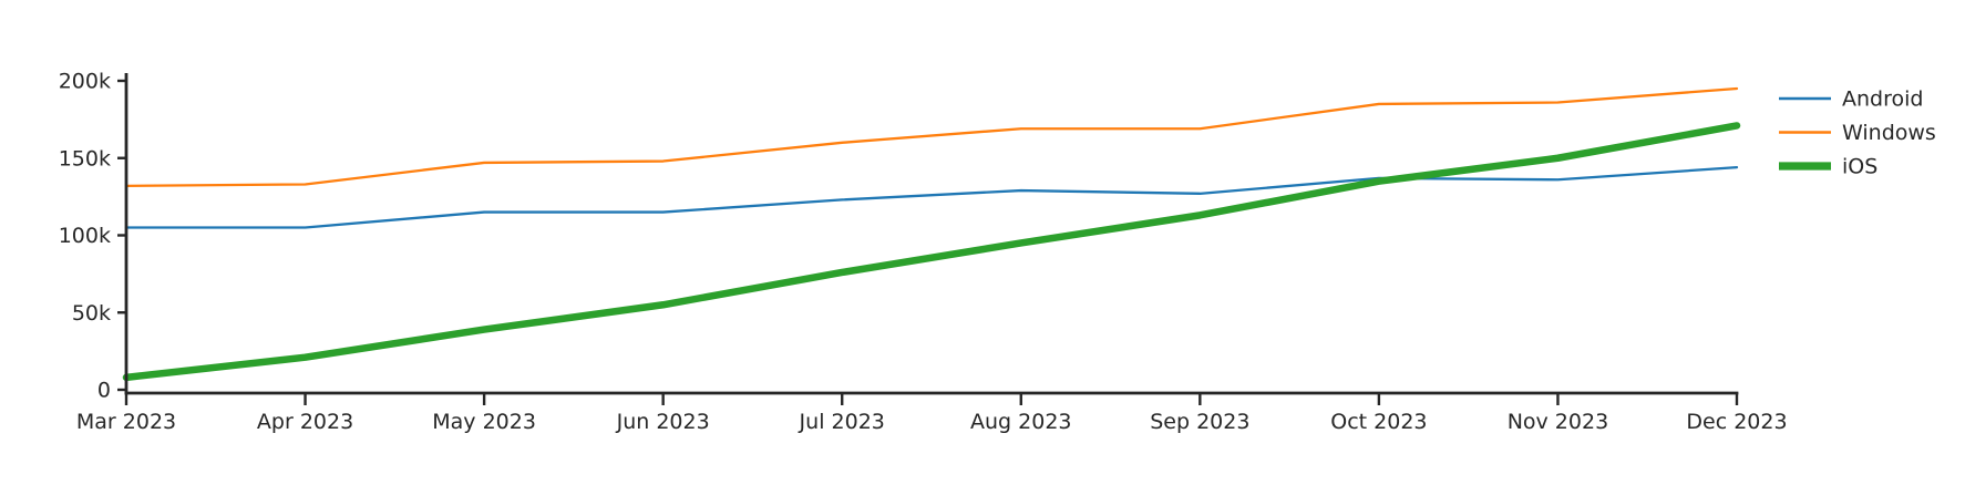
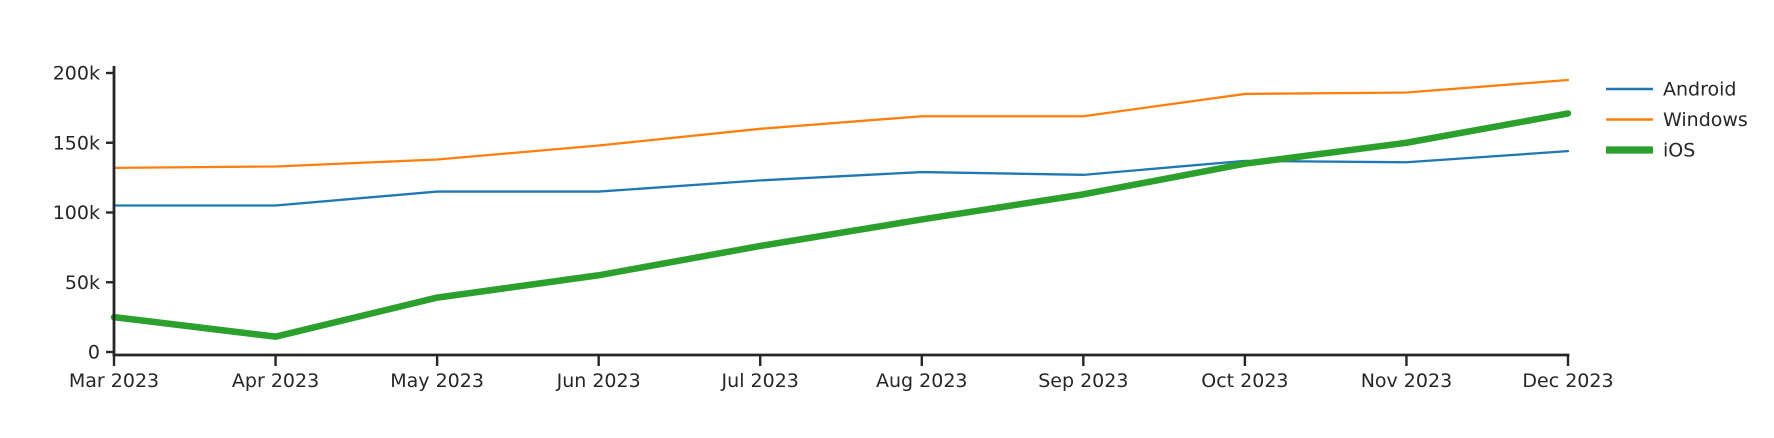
iOS/Mar 2023: 8k -> 25k
iOS/Apr 2023: 21k -> 11k
Windows/May 2023: 147k -> 138k
